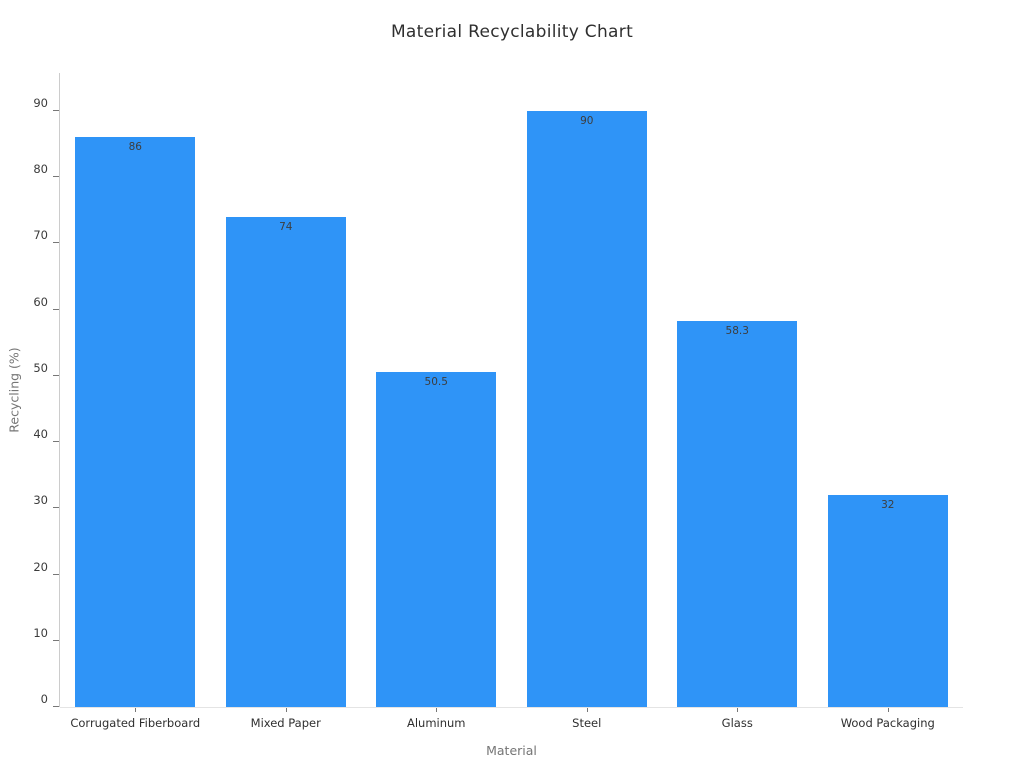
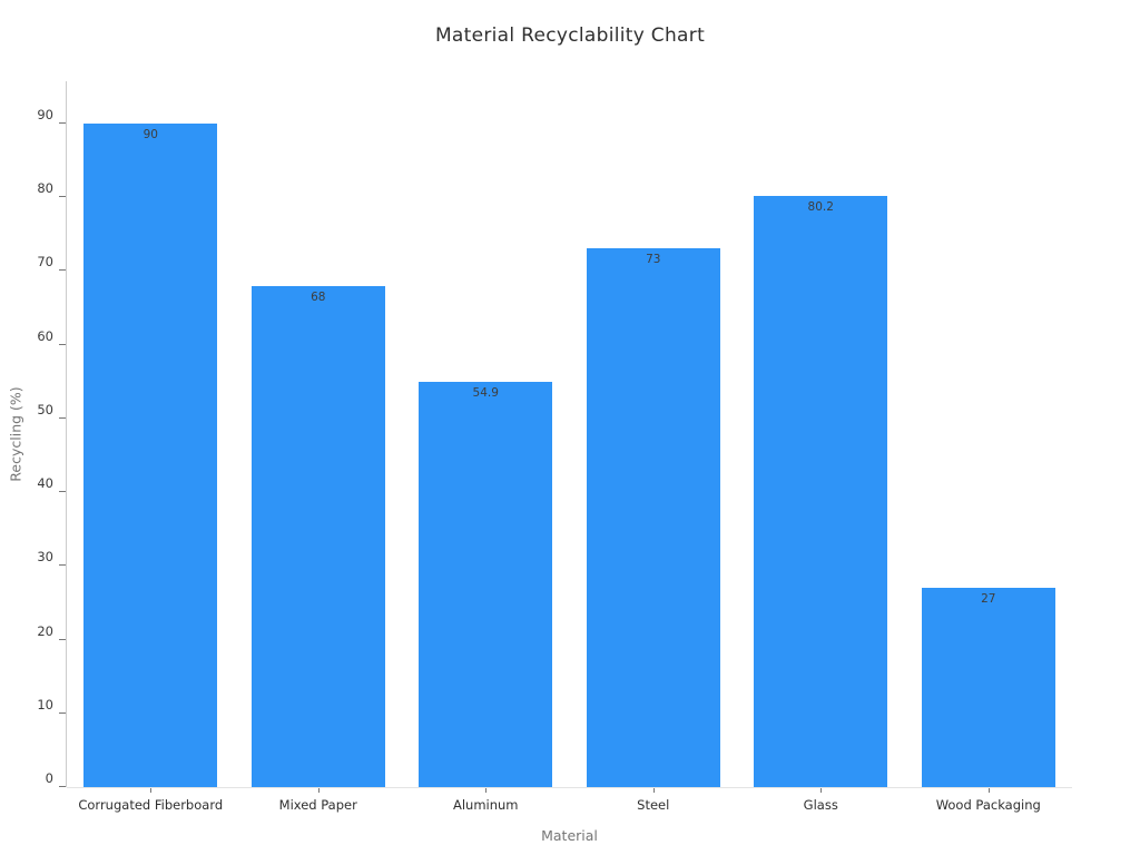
Corrugated Fiberboard: 86 -> 90
Mixed Paper: 74 -> 68
Aluminum: 50.5 -> 54.9
Steel: 90 -> 73
Glass: 58.3 -> 80.2
Wood Packaging: 32 -> 27
